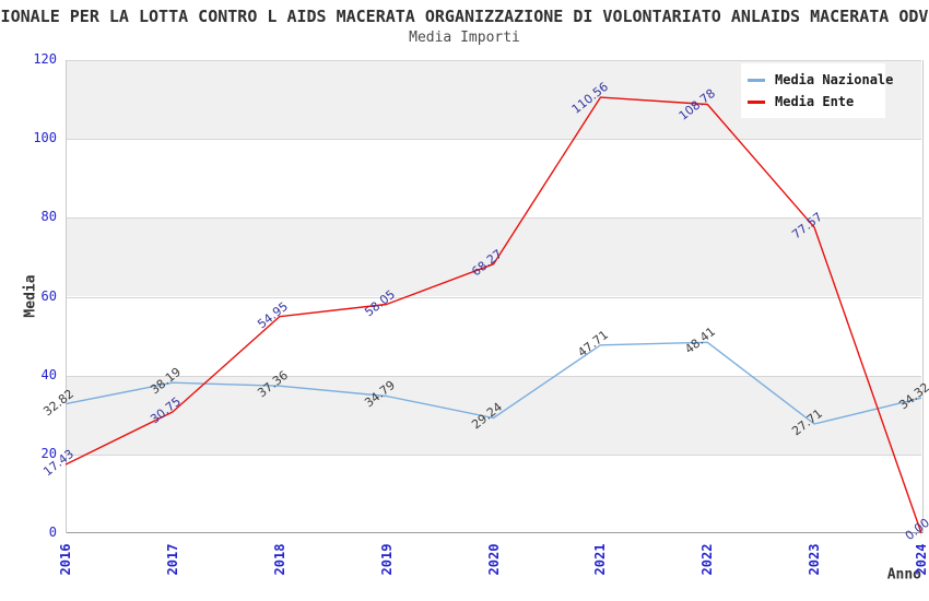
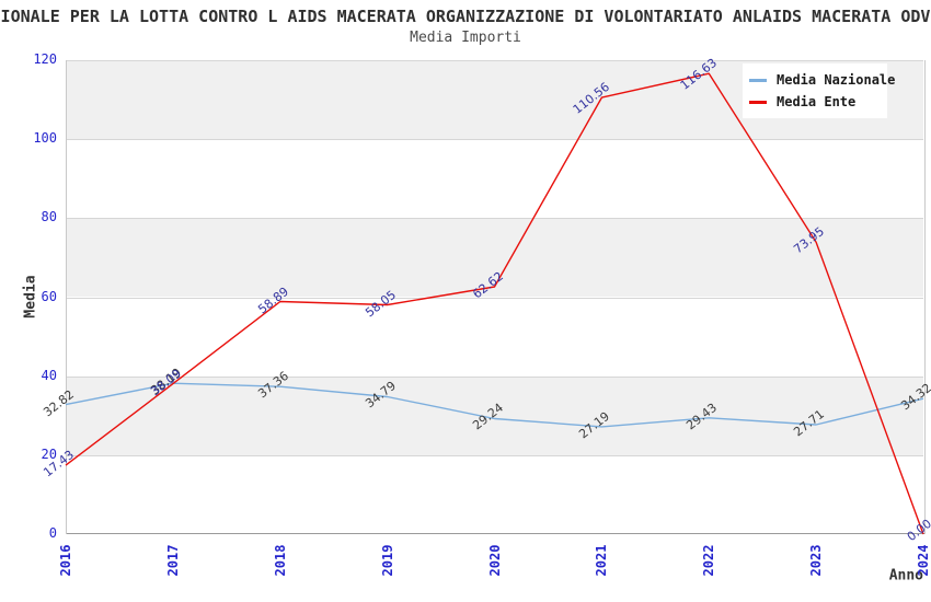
Media Ente/2017: 30.75 -> 38.09
Media Ente/2018: 54.95 -> 58.89
Media Ente/2020: 68.27 -> 62.62
Media Nazionale/2021: 47.71 -> 27.19
Media Nazionale/2022: 48.41 -> 29.43
Media Ente/2022: 108.78 -> 116.63
Media Ente/2023: 77.57 -> 73.95
